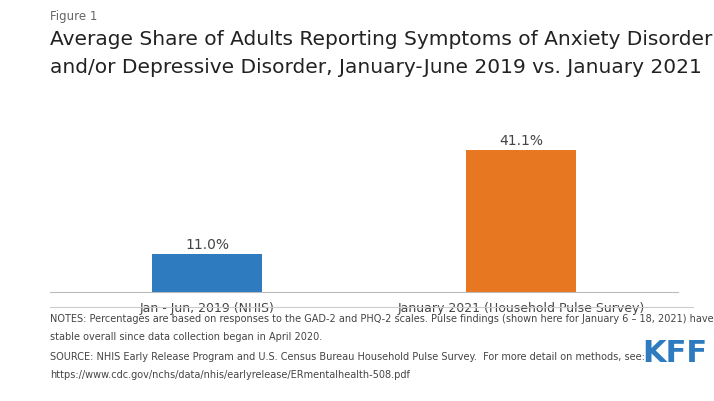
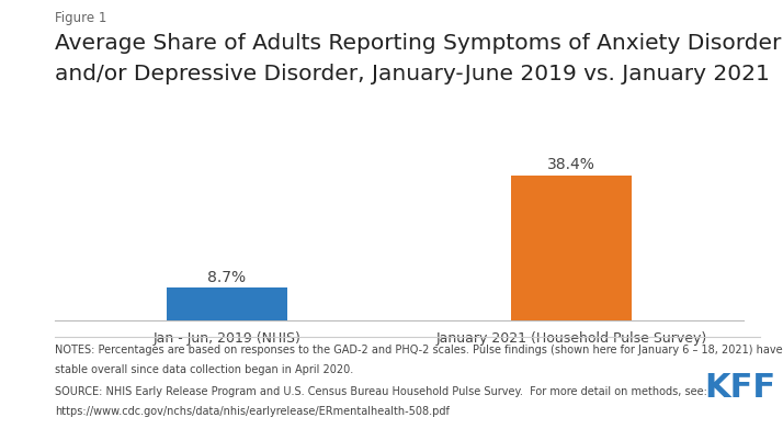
Jan - Jun, 2019 (NHIS): 11.0% -> 8.7%
January 2021 (Household Pulse Survey): 41.1% -> 38.4%
